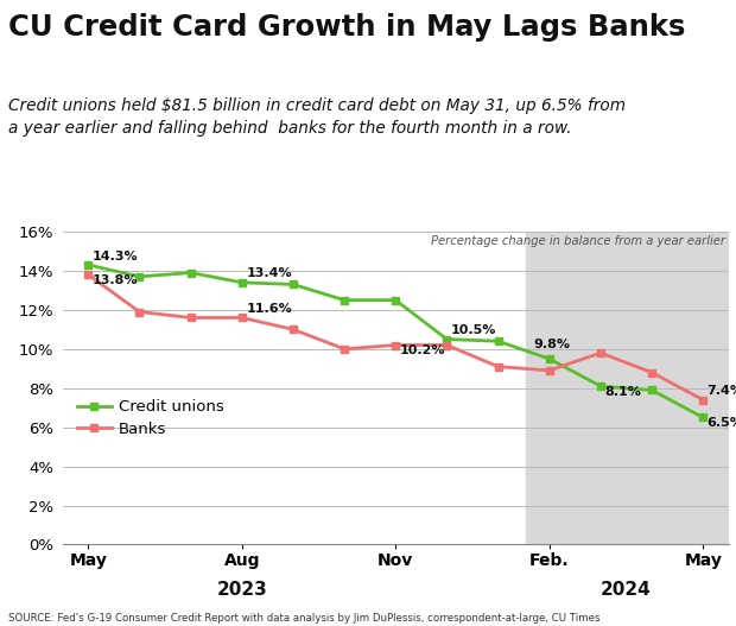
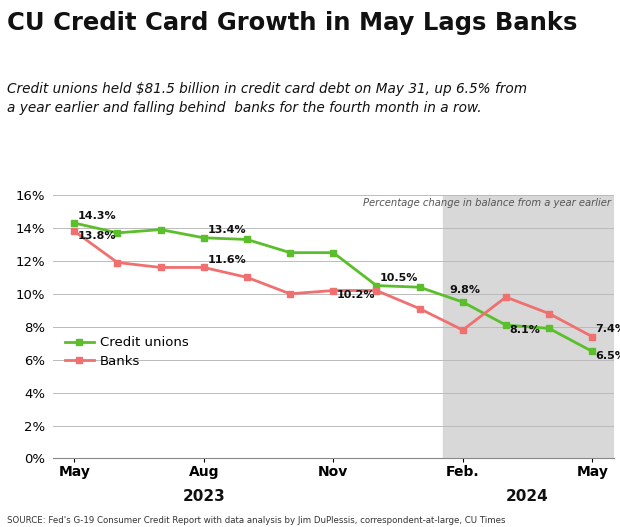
Banks/Feb.: 8.9% -> 7.8%
